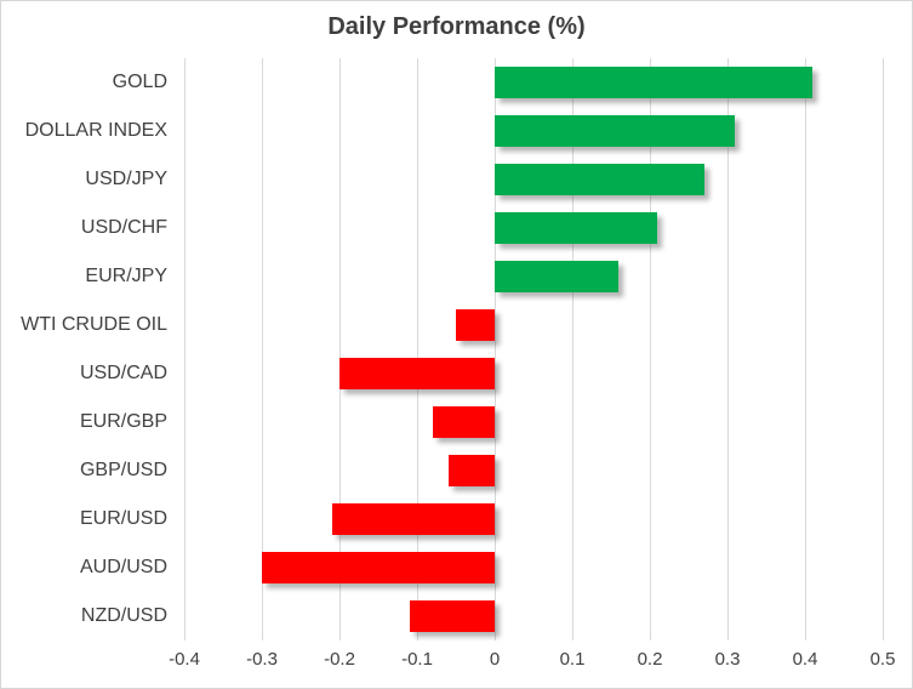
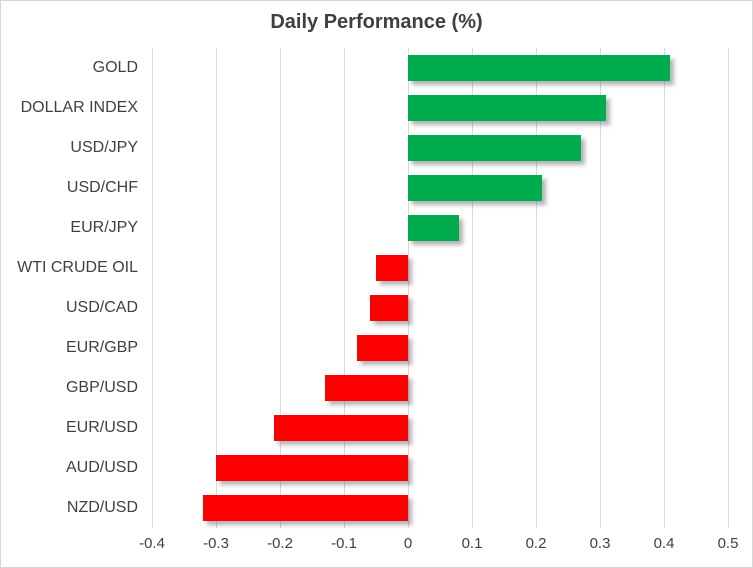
EUR/JPY: 0.16 -> 0.08
USD/CAD: -0.20 -> -0.06
GBP/USD: -0.06 -> -0.13
NZD/USD: -0.11 -> -0.32
